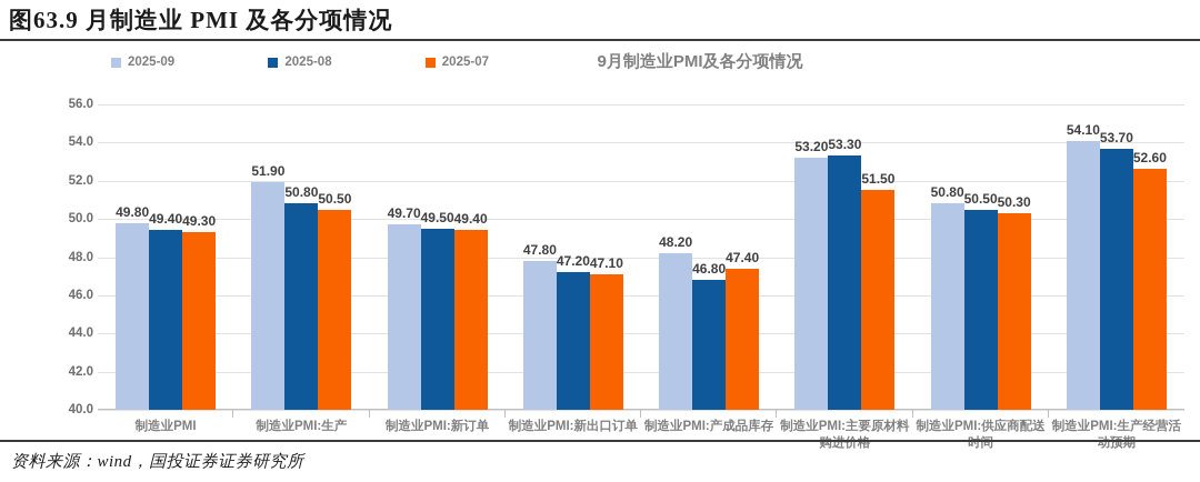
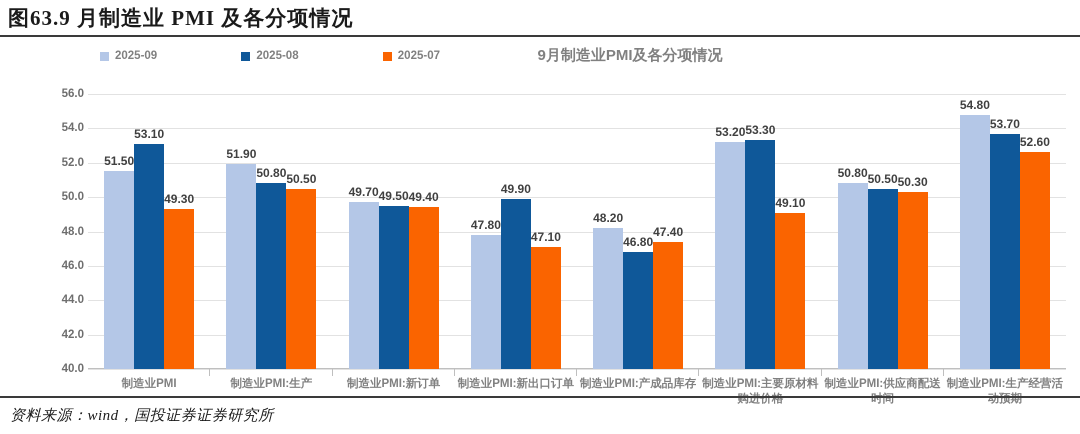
2025-09/制造业PMI: 49.80 -> 51.50
2025-08/制造业PMI: 49.40 -> 53.10
2025-08/制造业PMI:新出口订单: 47.20 -> 49.90
2025-07/制造业PMI:主要原材料购进价格: 51.50 -> 49.10
2025-09/制造业PMI:生产经营活动预期: 54.10 -> 54.80
